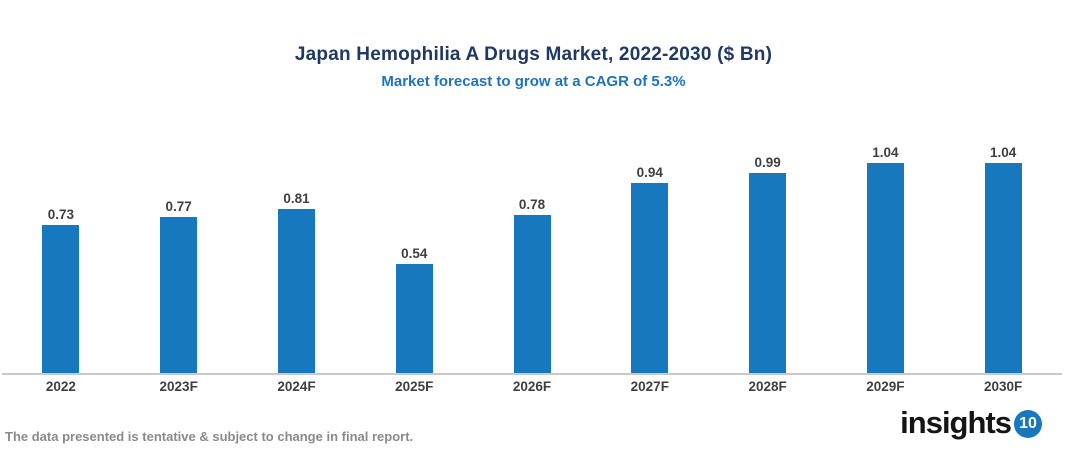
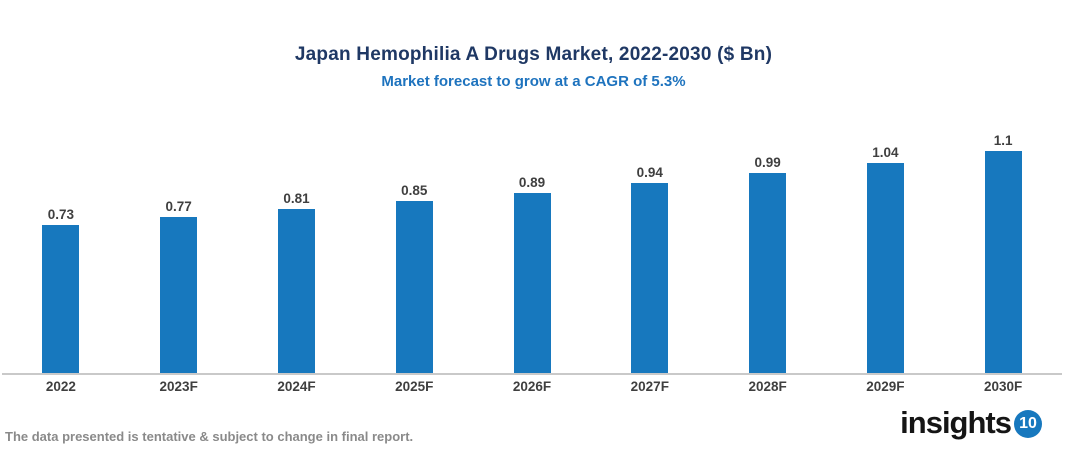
2025F: 0.54 -> 0.85
2026F: 0.78 -> 0.89
2030F: 1.04 -> 1.1
